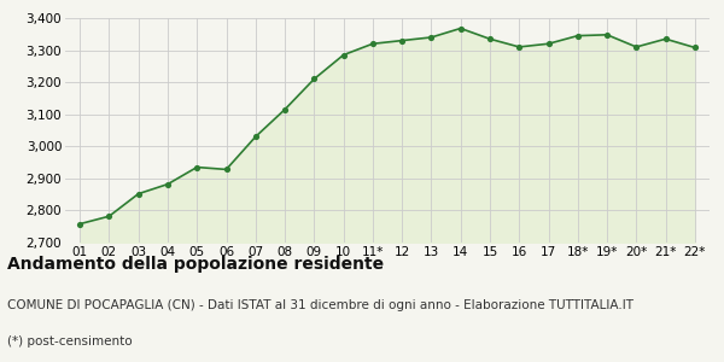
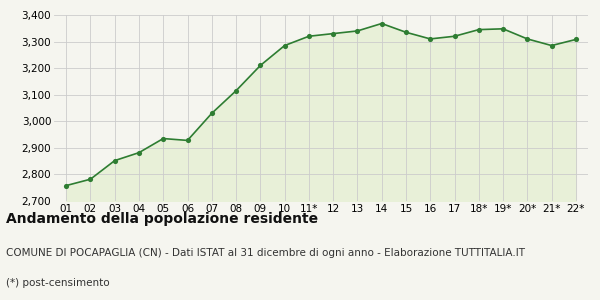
21*: 3,335 -> 3,285
